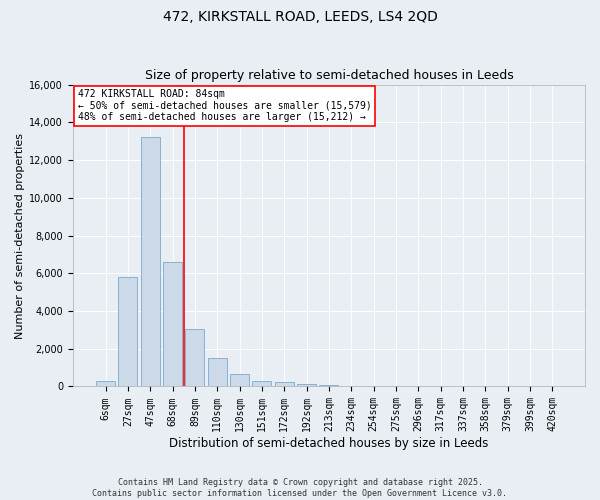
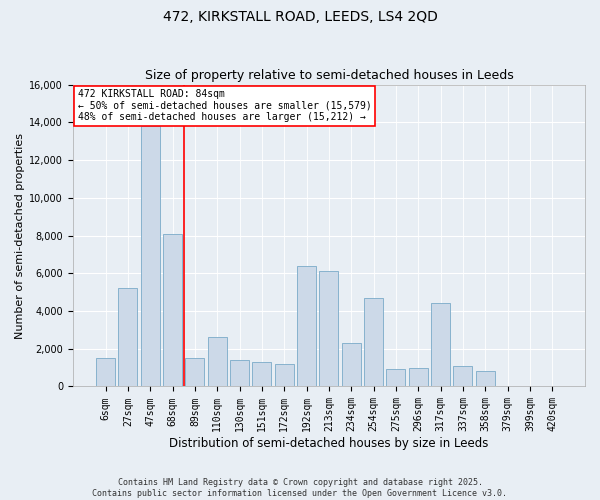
6sqm: 300 -> 1,500
27sqm: 5,800 -> 5,200
47sqm: 13,200 -> 13,800
68sqm: 6,600 -> 8,100
89sqm: 3,000 -> 1,500
110sqm: 1,500 -> 2,600
130sqm: 600 -> 1,400
151sqm: 300 -> 1,300
172sqm: 200 -> 1,200
192sqm: 100 -> 6,400
213sqm: 100 -> 6,100
234sqm: 0 -> 2,300
254sqm: 0 -> 4,700
275sqm: 0 -> 900
296sqm: 0 -> 1,000
317sqm: 0 -> 4,400
337sqm: 0 -> 1,100
358sqm: 0 -> 800
